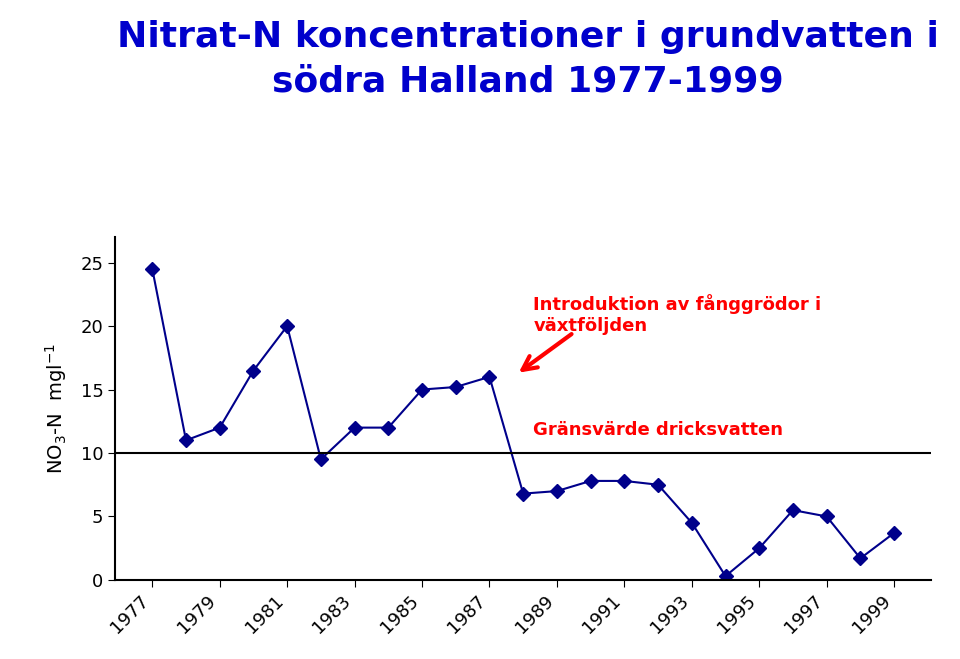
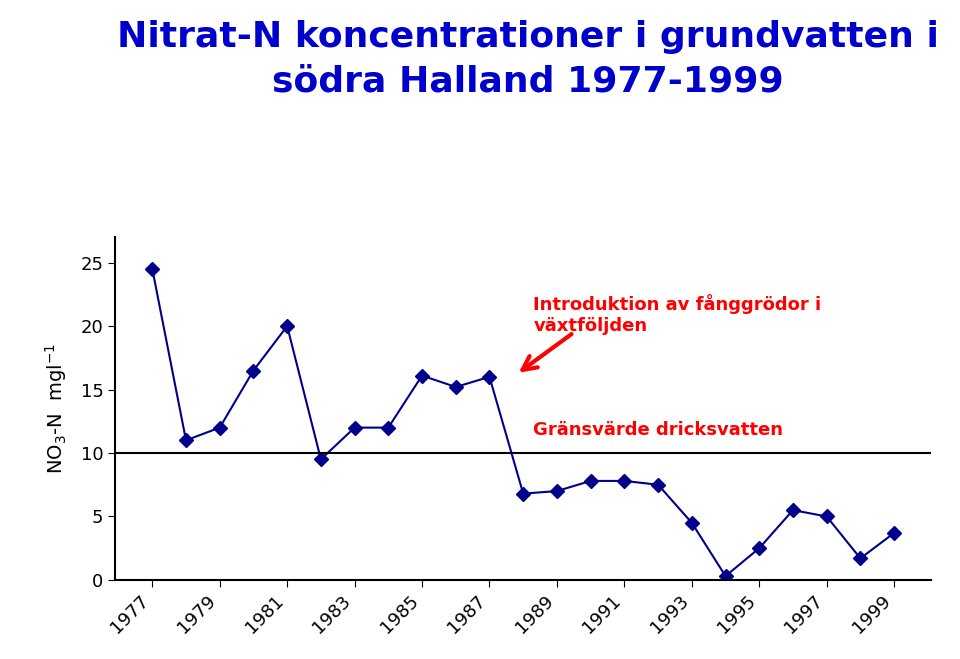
1985: 15.0 -> 16.1
